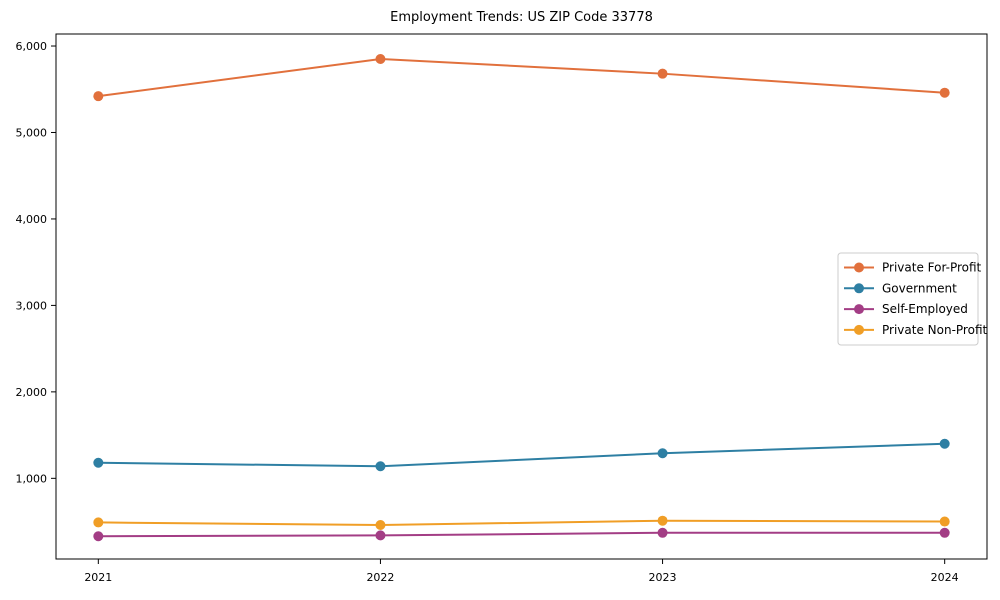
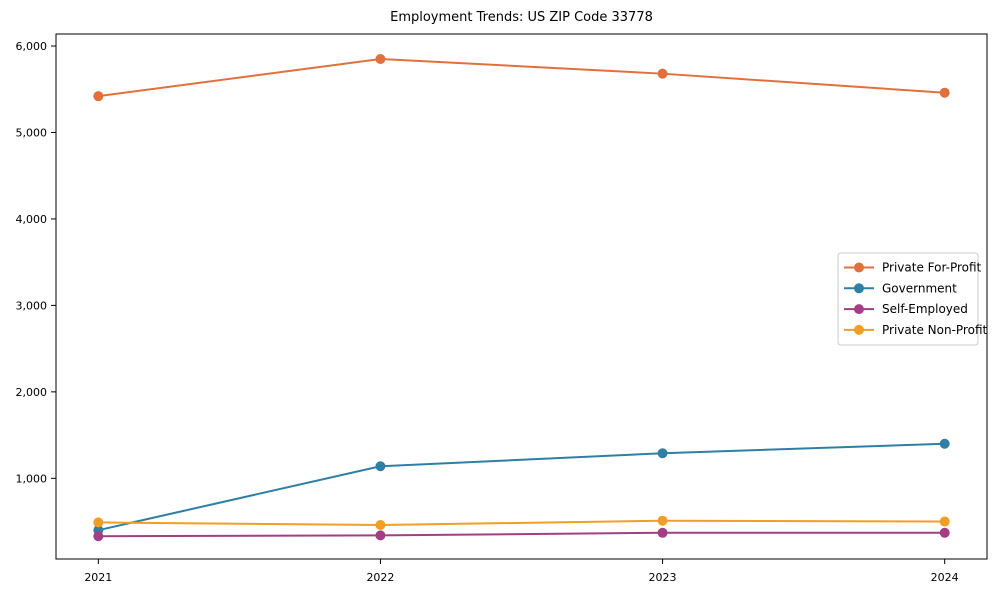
Government/2021: 1200 -> 400
